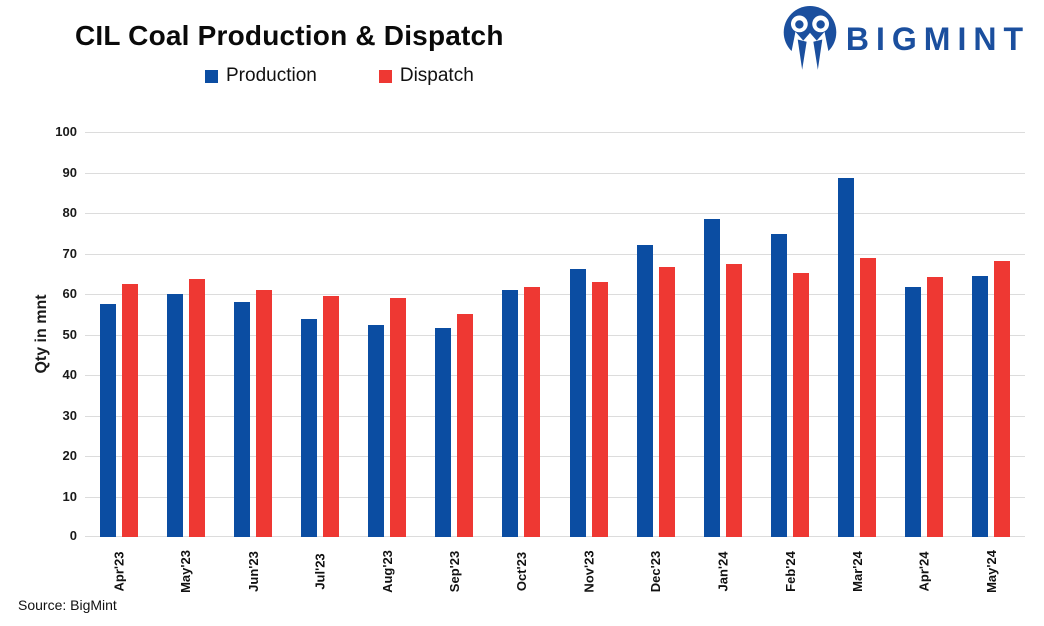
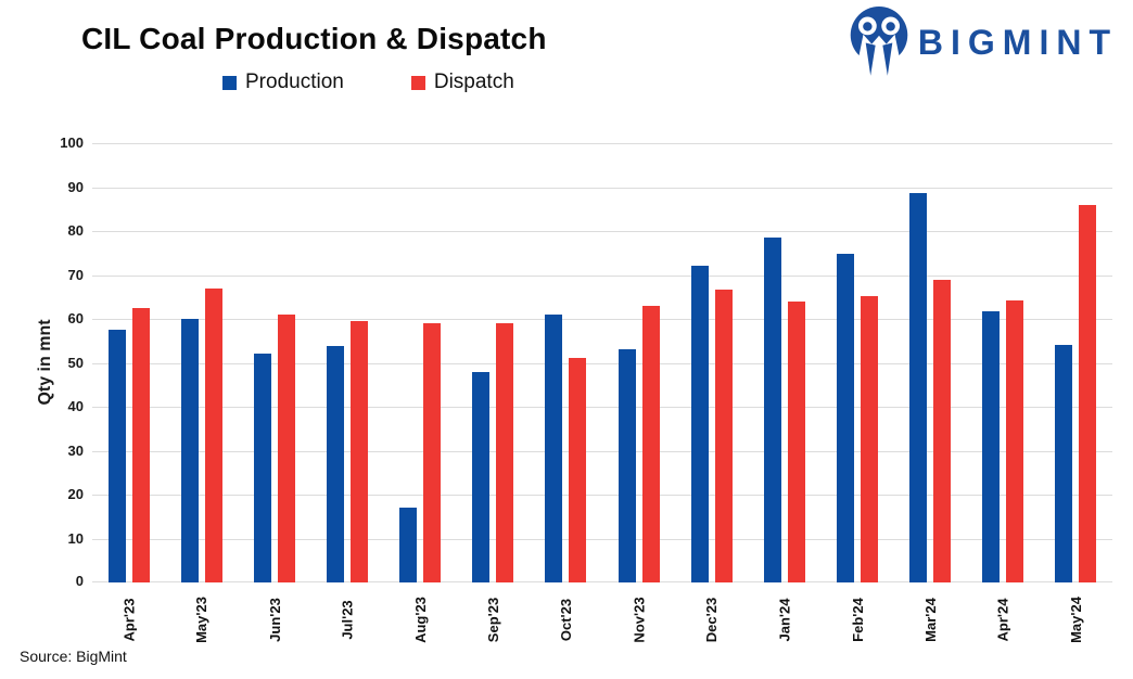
Dispatch/May'23: 64 -> 67
Production/Jun'23: 58 -> 52
Production/Aug'23: 52 -> 17
Production/Sep'23: 52 -> 48
Dispatch/Sep'23: 55 -> 59
Dispatch/Oct'23: 62 -> 51
Production/Nov'23: 66 -> 53
Dispatch/Jan'24: 67 -> 64
Production/May'24: 64 -> 54
Dispatch/May'24: 68 -> 86
